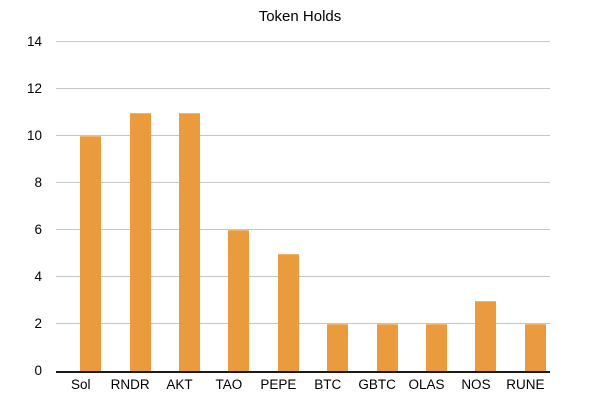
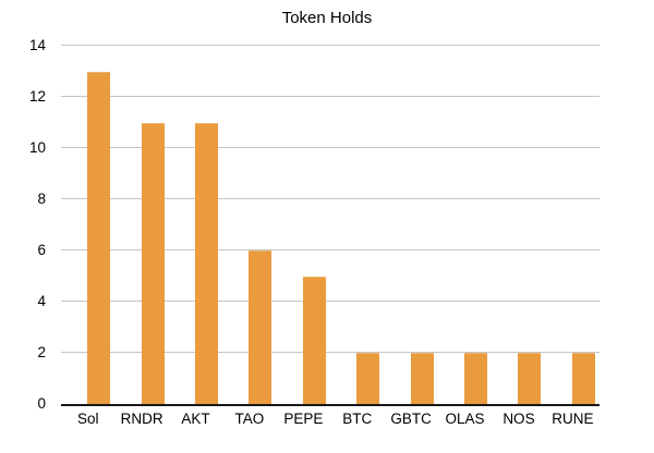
Sol: 10 -> 13
NOS: 3 -> 2
